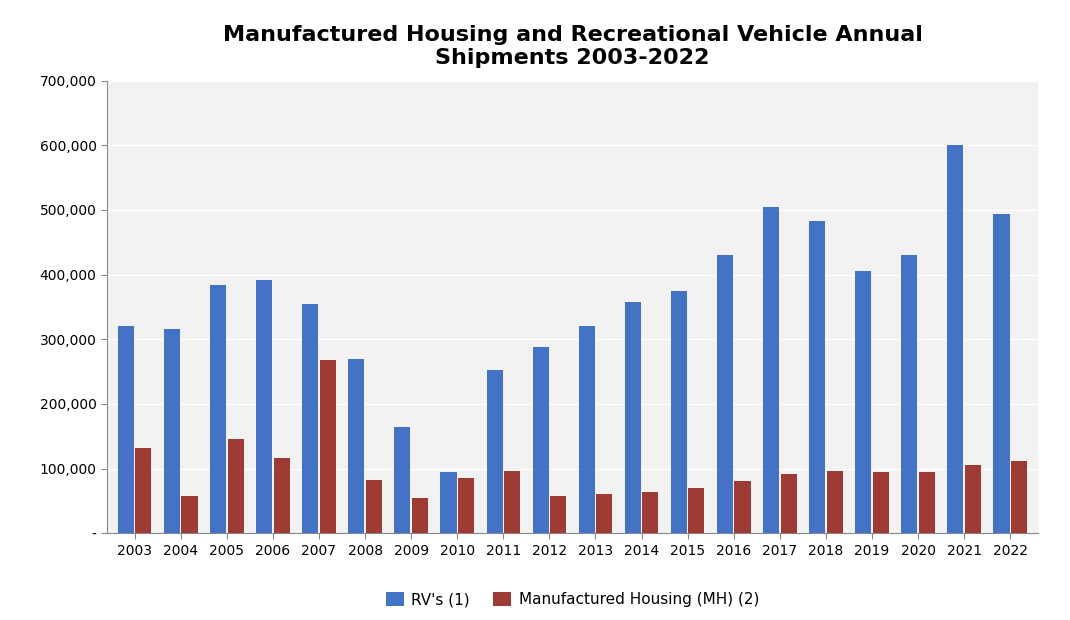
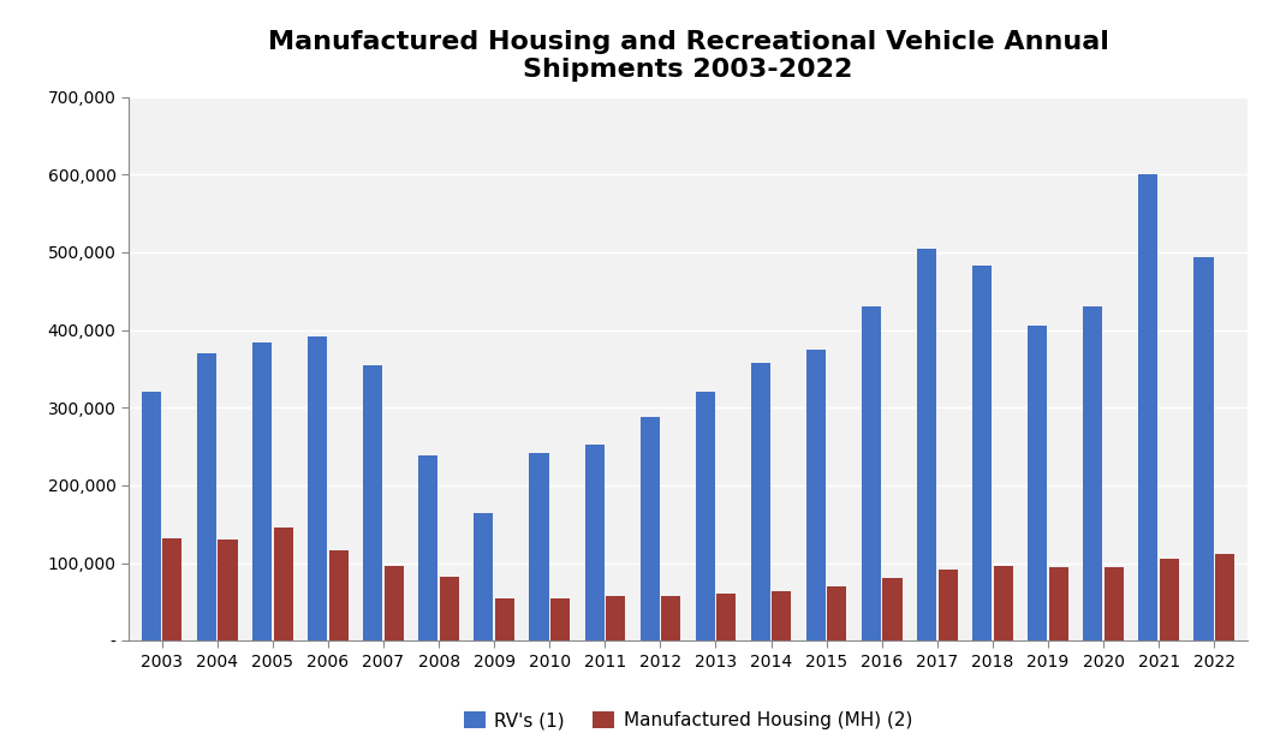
RV's (1)/2004: 316,000 -> 370,000
Manufactured Housing (MH) (2)/2004: 58,000 -> 130,000
Manufactured Housing (MH) (2)/2007: 268,000 -> 96,000
RV's (1)/2008: 270,000 -> 238,000
RV's (1)/2010: 94,000 -> 242,000
Manufactured Housing (MH) (2)/2010: 86,000 -> 55,000
Manufactured Housing (MH) (2)/2011: 96,000 -> 57,000
